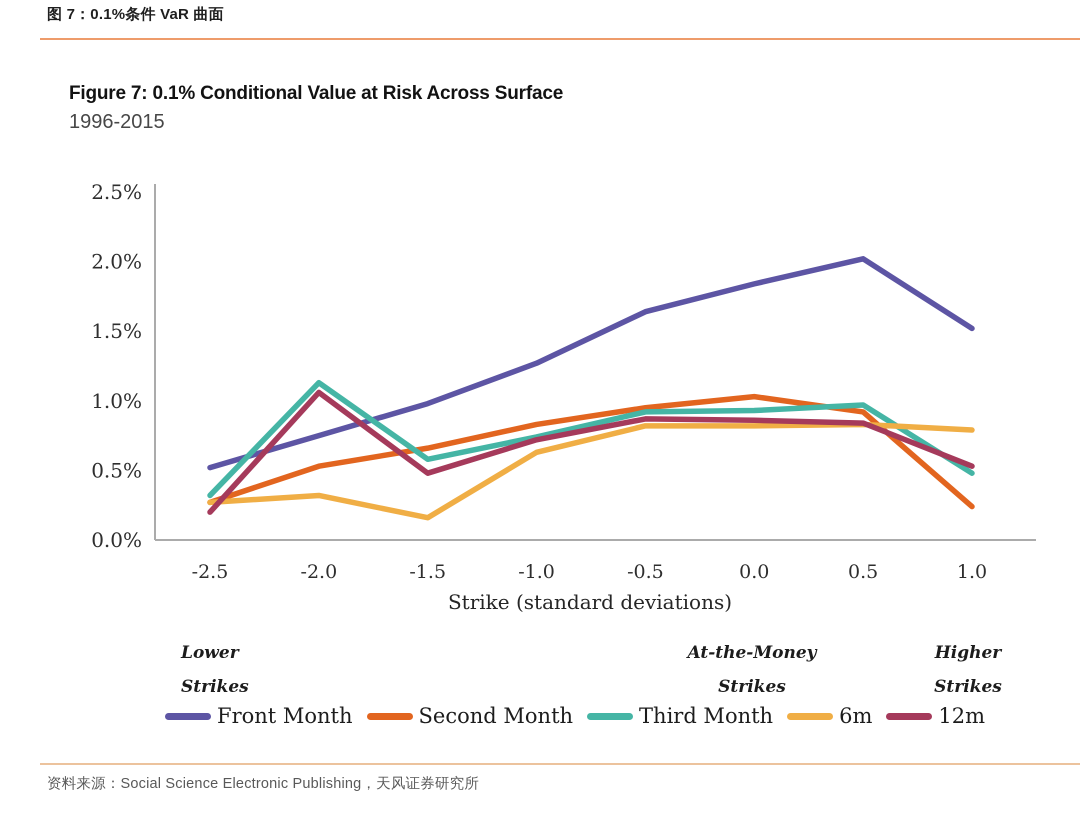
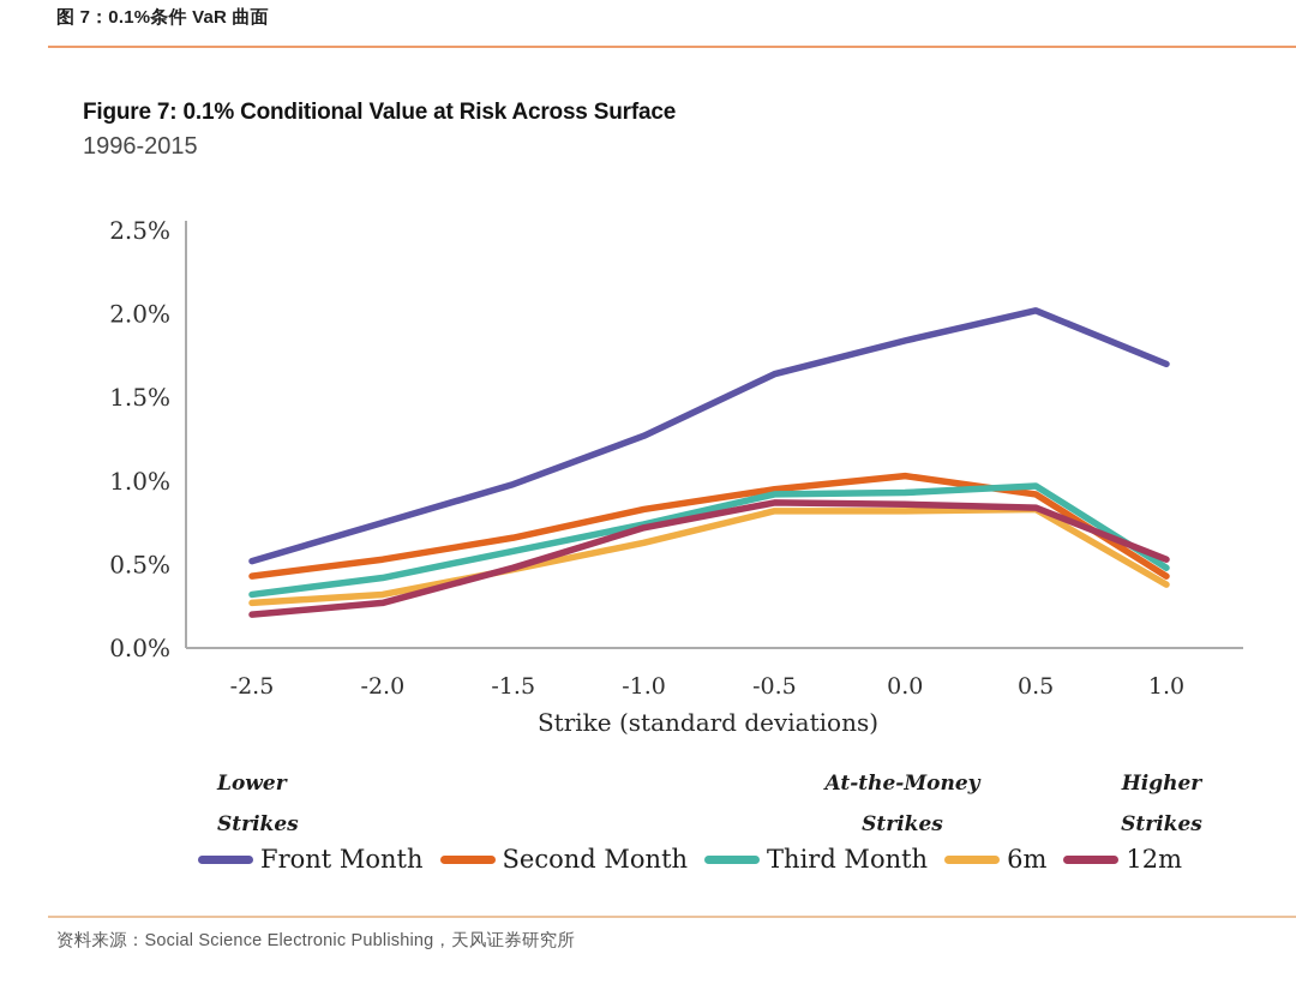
Second Month/-2.5: 0.27% -> 0.43%
Third Month/-2.0: 1.13% -> 0.42%
12m/-2.0: 1.06% -> 0.27%
6m/-1.5: 0.16% -> 0.47%
Front Month/1.0: 1.52% -> 1.70%
Second Month/1.0: 0.24% -> 0.43%
6m/1.0: 0.79% -> 0.38%
